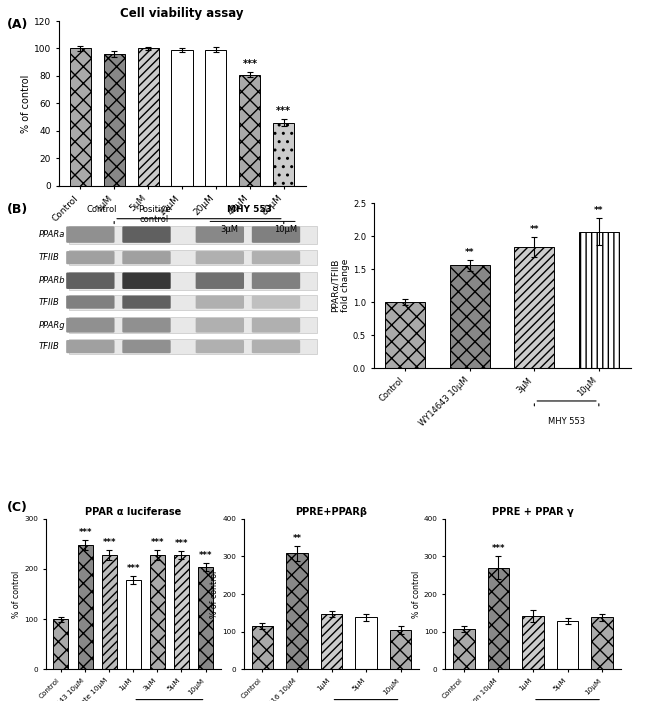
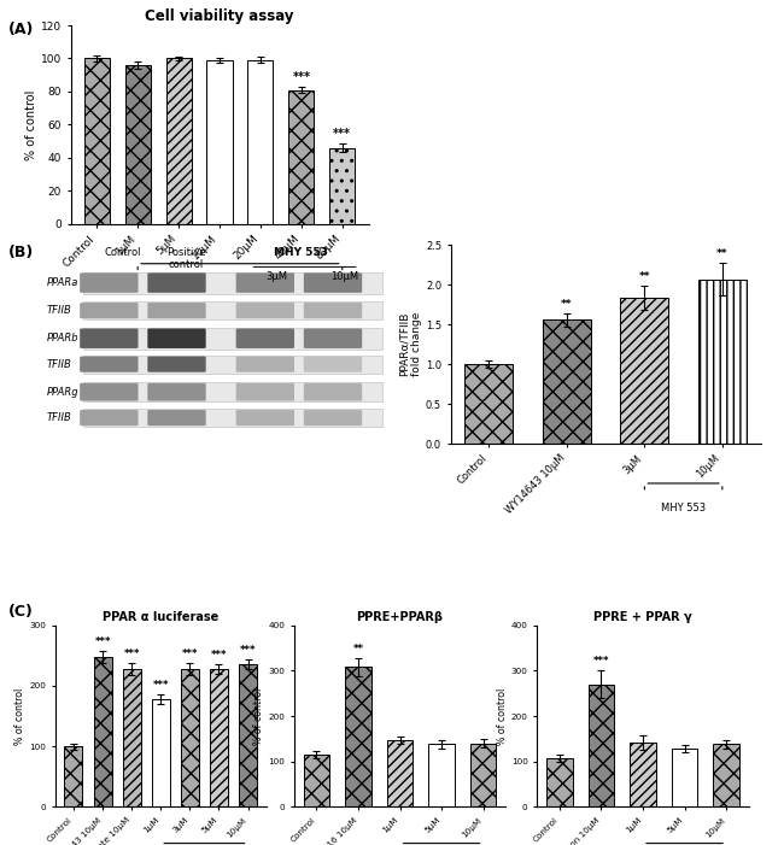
PPAR α luciferase/10μM: 204 -> 235
PPRE+PPARβ/10μM: 105 -> 140
